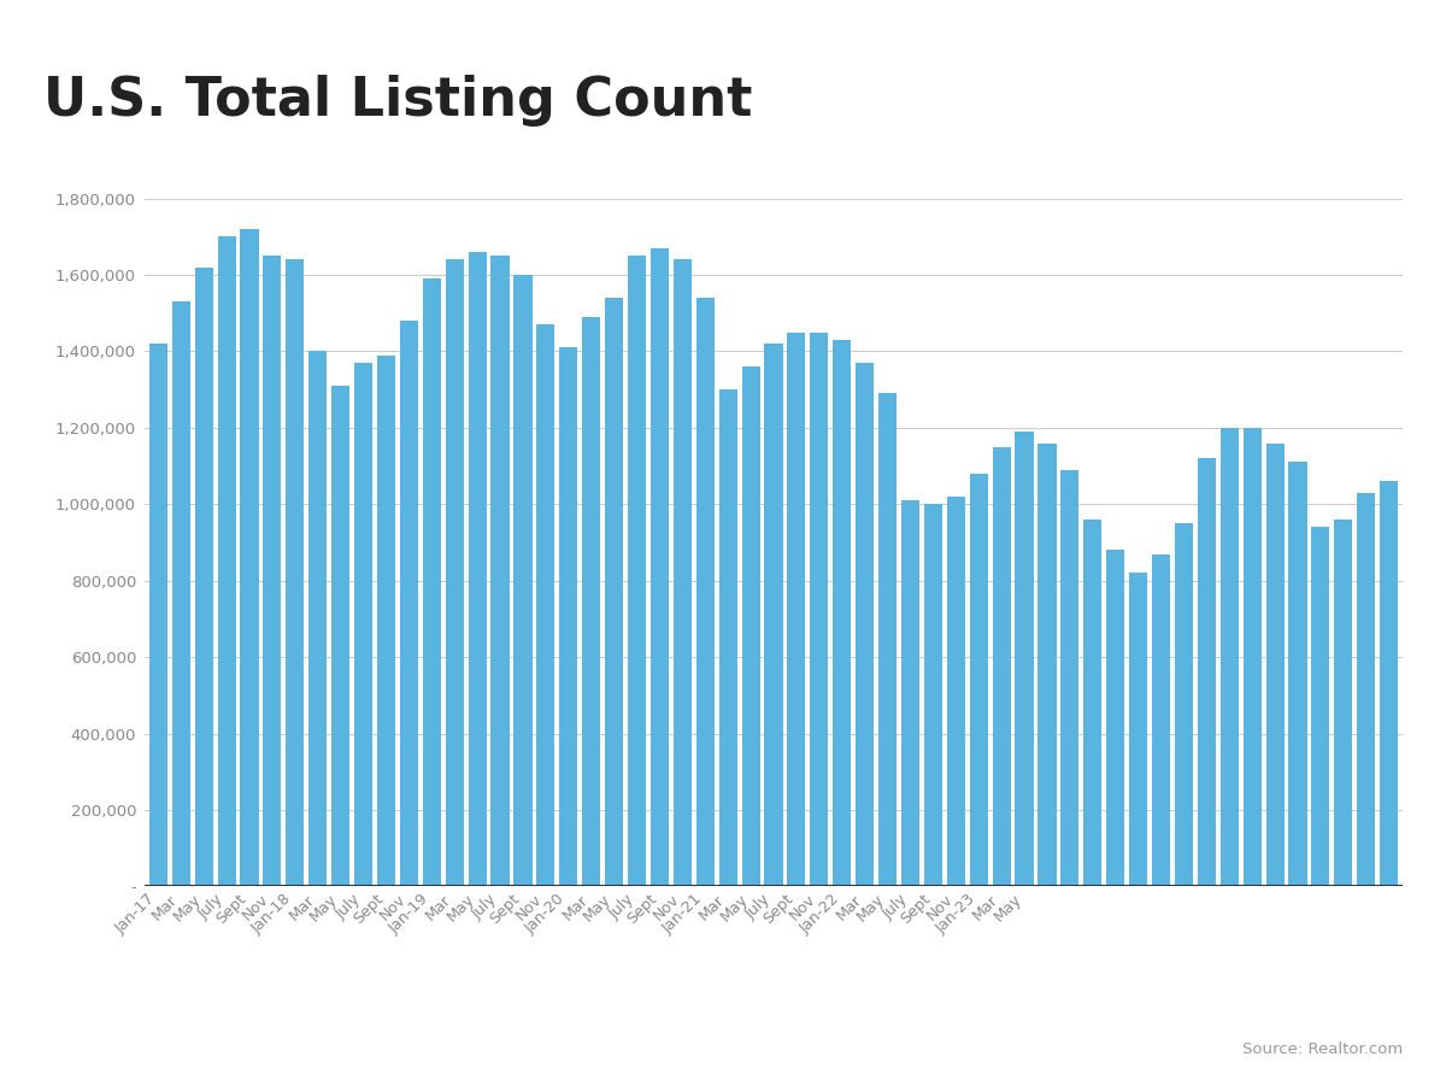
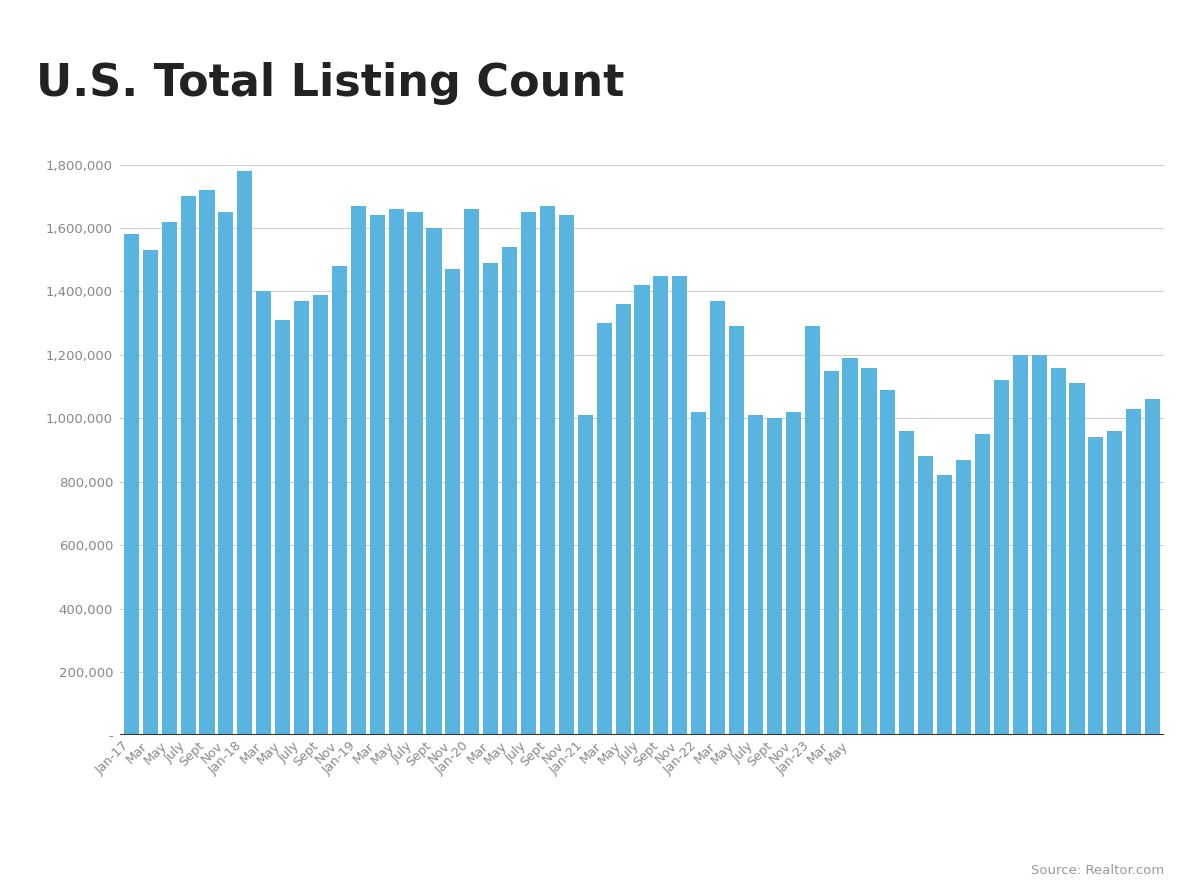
Jan-17: 1,420,000 -> 1,580,000
Jan-18: 1,640,000 -> 1,780,000
Jan-19: 1,590,000 -> 1,670,000
Jan-20: 1,410,000 -> 1,660,000
Jan-21: 1,540,000 -> 1,010,000
Jan-22: 1,430,000 -> 1,020,000
Jan-23: 1,080,000 -> 1,290,000
